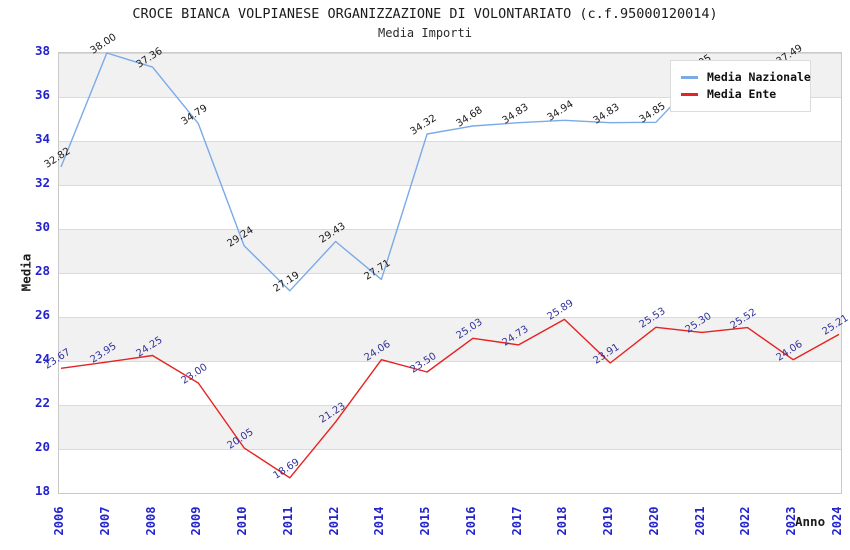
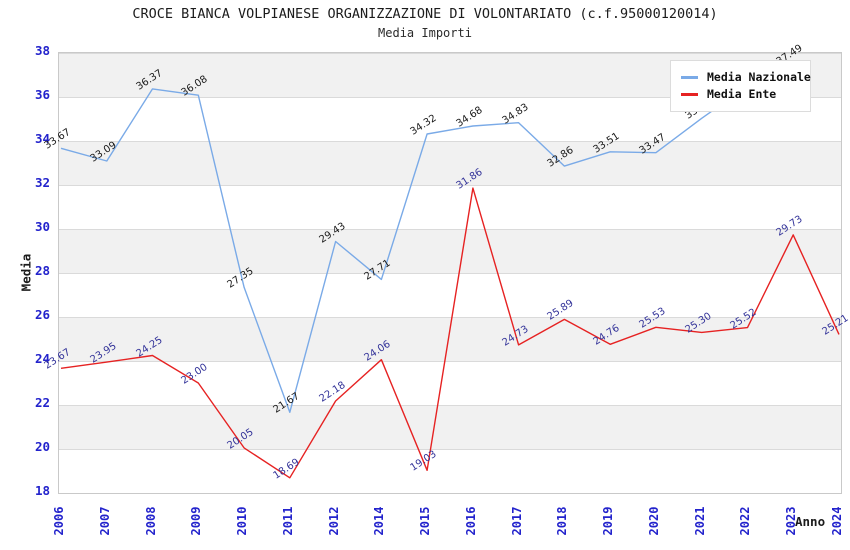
Media Nazionale/2006: 32.82 -> 33.67
Media Nazionale/2007: 38.00 -> 33.09
Media Nazionale/2008: 37.36 -> 36.37
Media Nazionale/2009: 34.79 -> 36.08
Media Nazionale/2010: 29.24 -> 27.35
Media Nazionale/2011: 27.19 -> 21.67
Media Ente/2012: 21.23 -> 22.18
Media Ente/2015: 23.50 -> 19.03
Media Ente/2016: 25.03 -> 31.86
Media Nazionale/2018: 34.94 -> 32.86
Media Nazionale/2019: 34.83 -> 33.51
Media Ente/2019: 23.91 -> 24.76
Media Nazionale/2020: 34.85 -> 33.47
Media Nazionale/2021: 37.05 -> 35.03
Media Ente/2023: 24.06 -> 29.73
